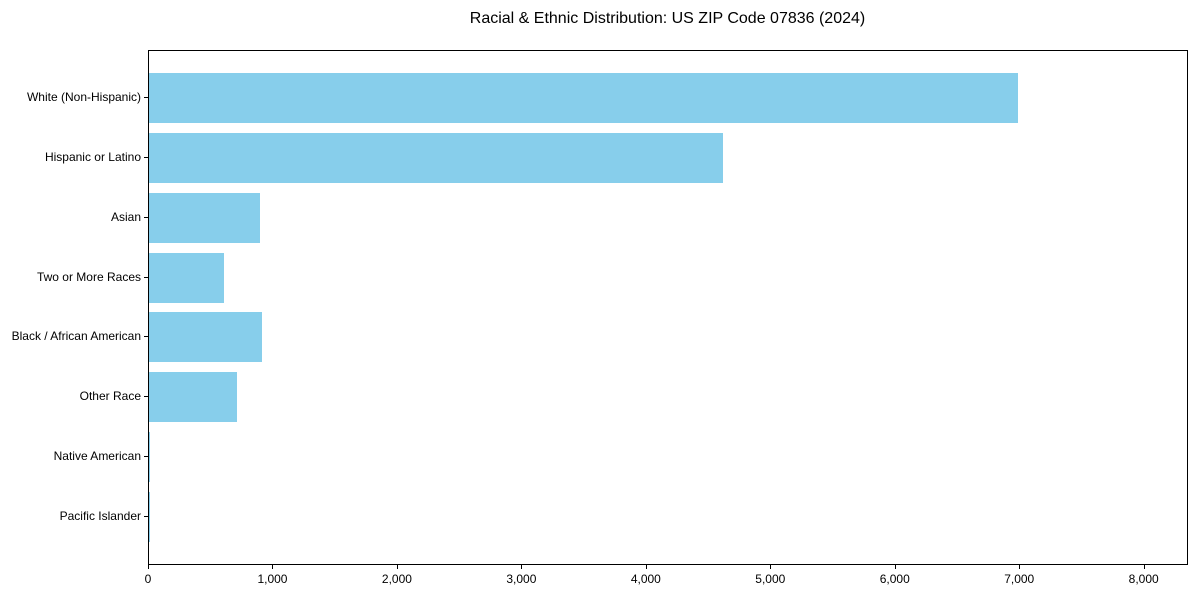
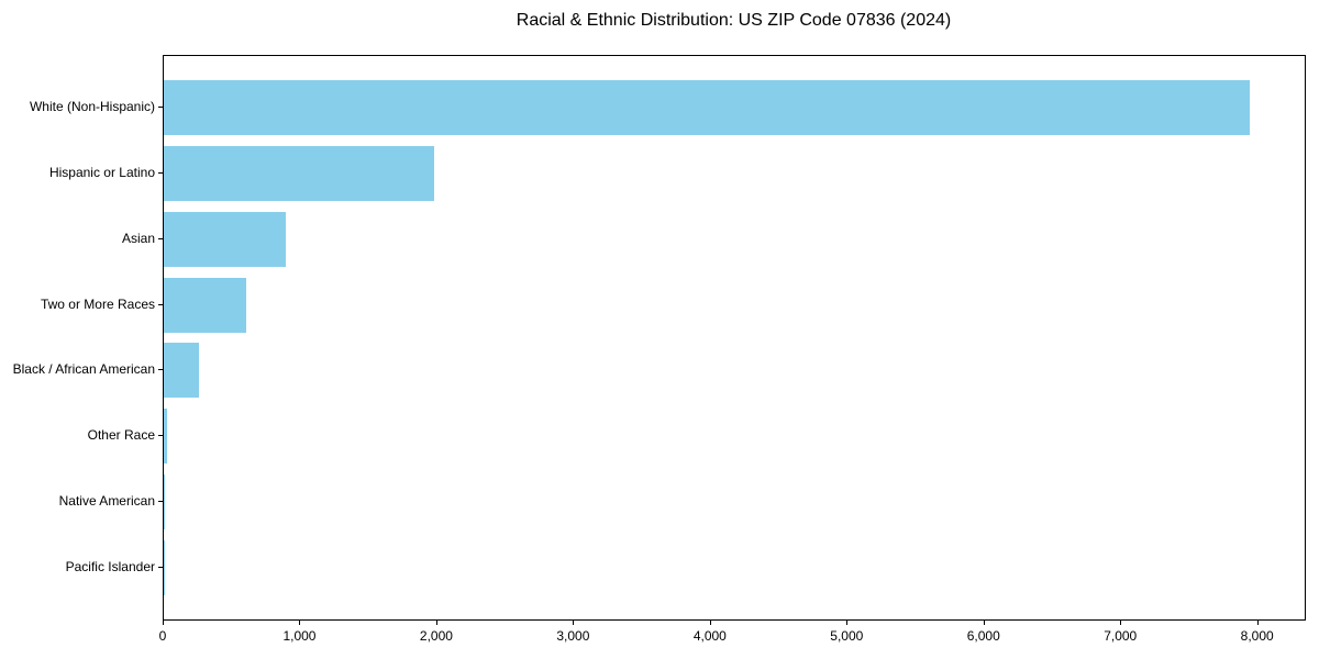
White (Non-Hispanic): 6980 -> 7940
Hispanic or Latino: 4610 -> 1980
Black / African American: 910 -> 260
Other Race: 710 -> 30
